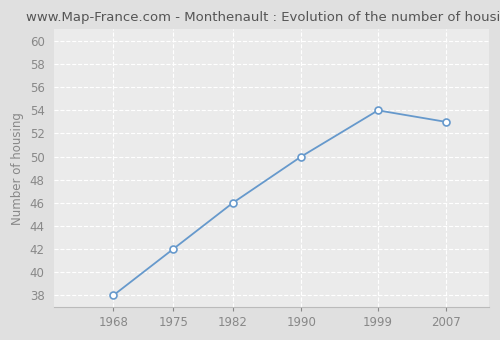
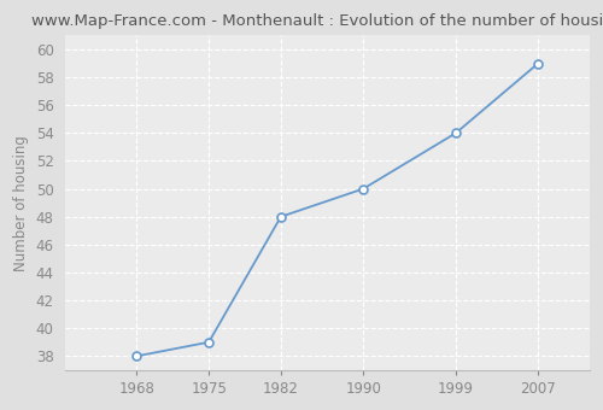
1975: 42 -> 39
1982: 46 -> 48
2007: 53 -> 59
